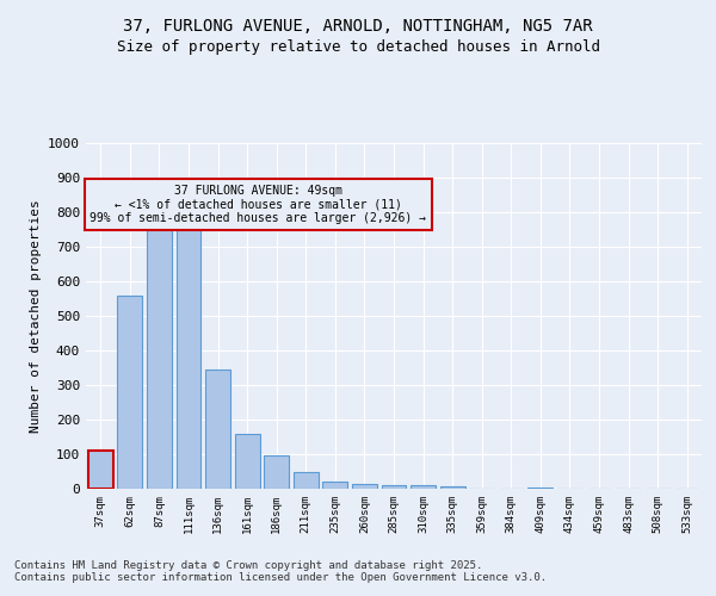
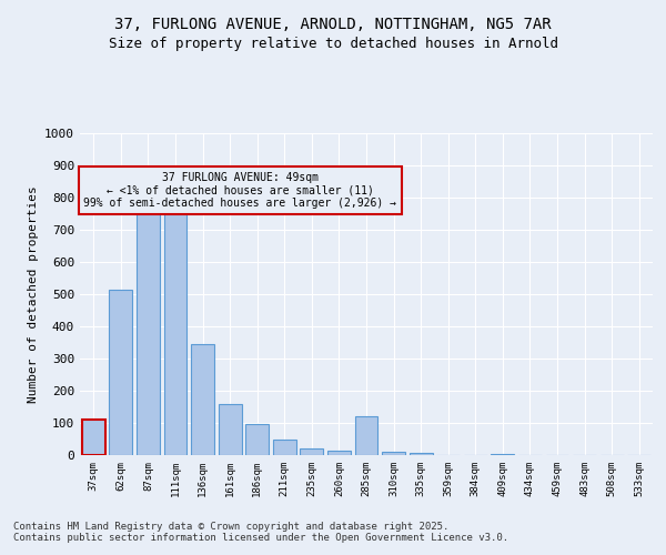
62sqm: 560 -> 515
285sqm: 12 -> 120
